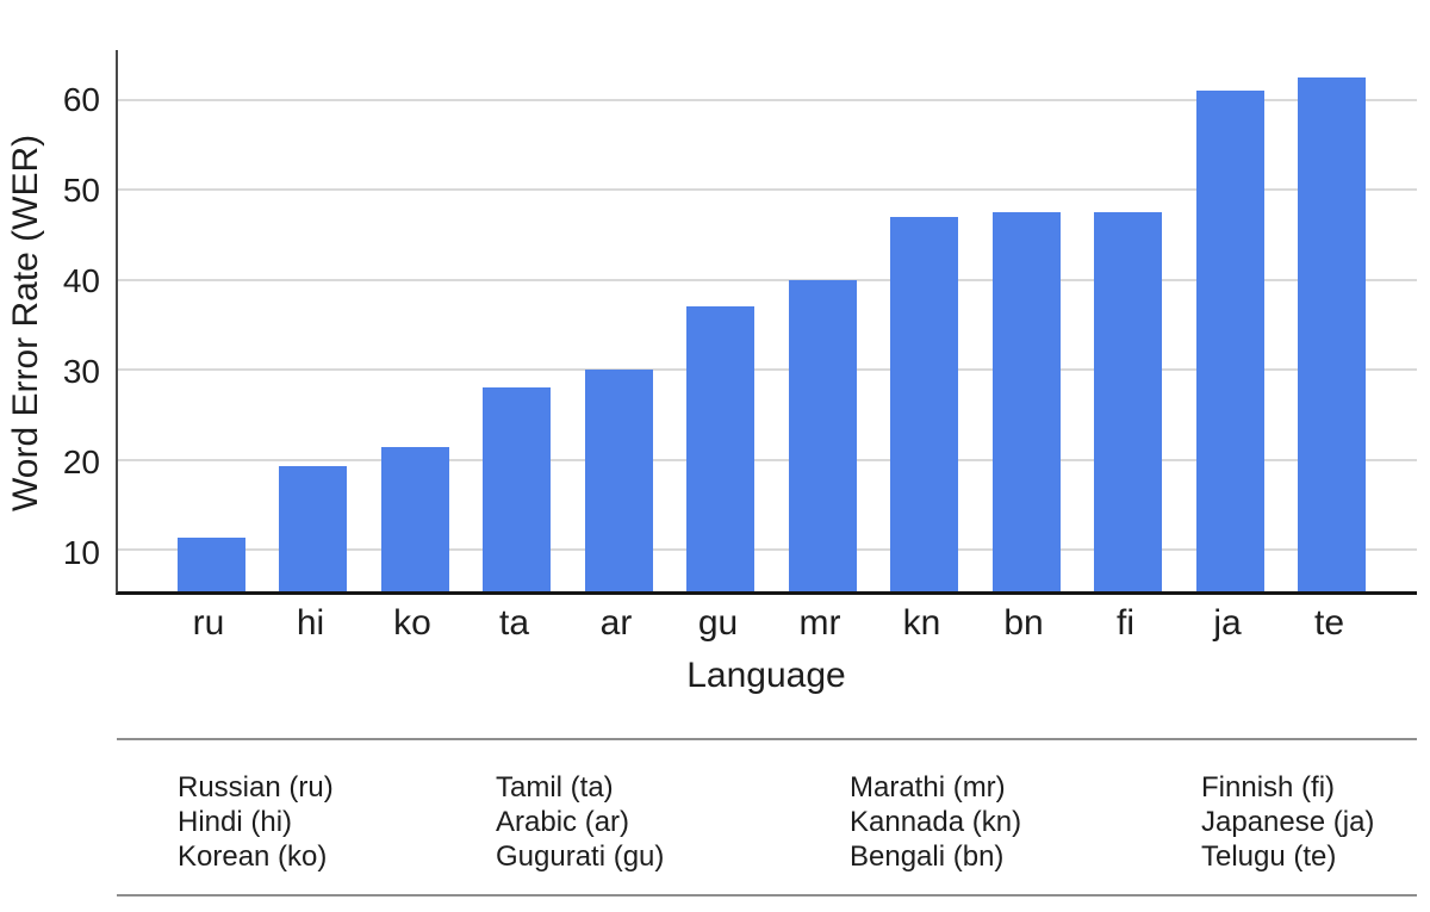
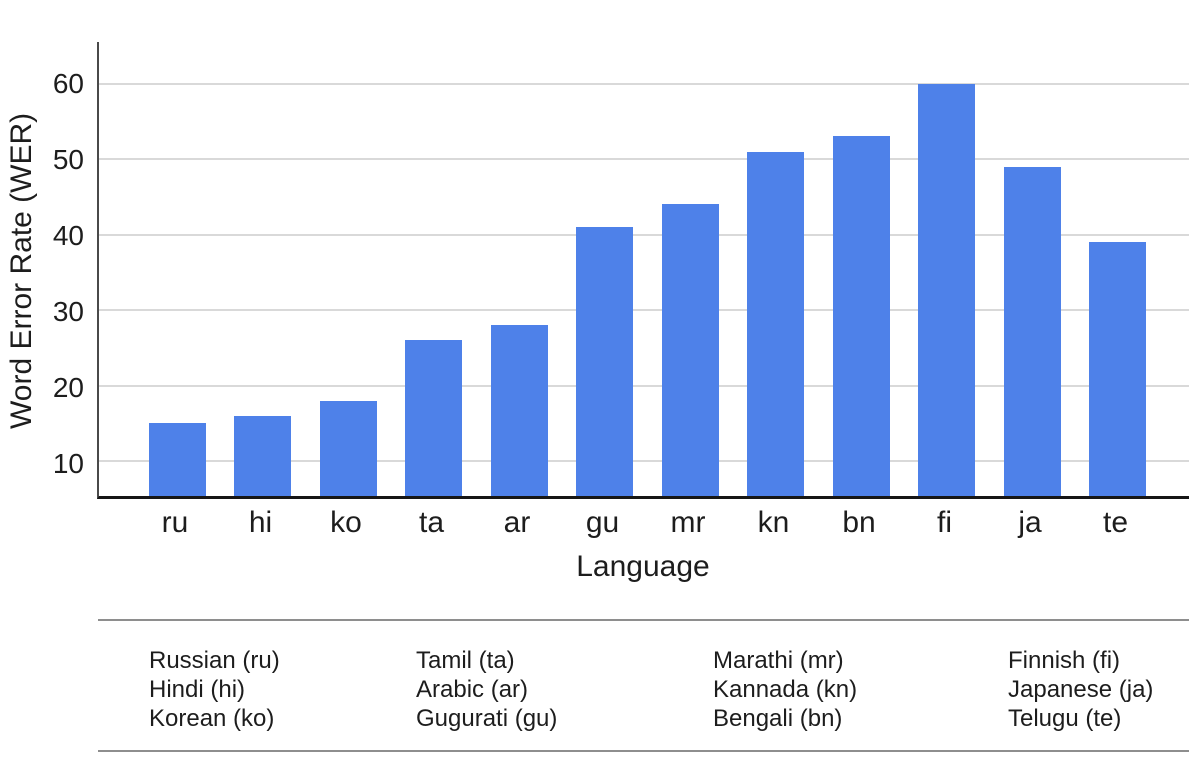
ru: 11 -> 15
hi: 19 -> 16
ko: 21 -> 18
ta: 28 -> 26
ar: 30 -> 28
gu: 37 -> 41
mr: 40 -> 44
kn: 47 -> 51
bn: 48 -> 53
fi: 48 -> 60
ja: 61 -> 49
te: 62 -> 39
